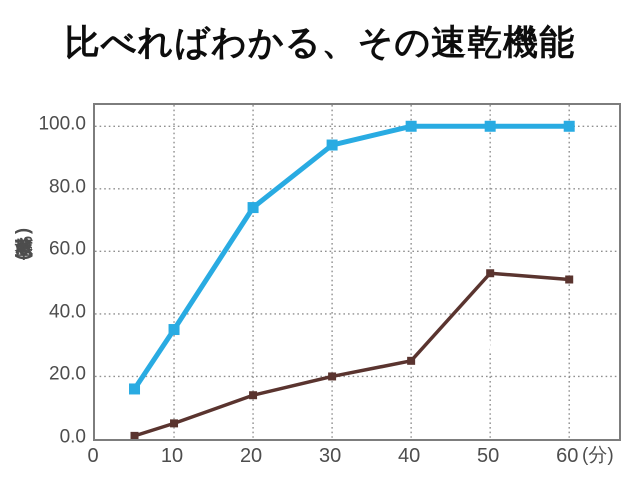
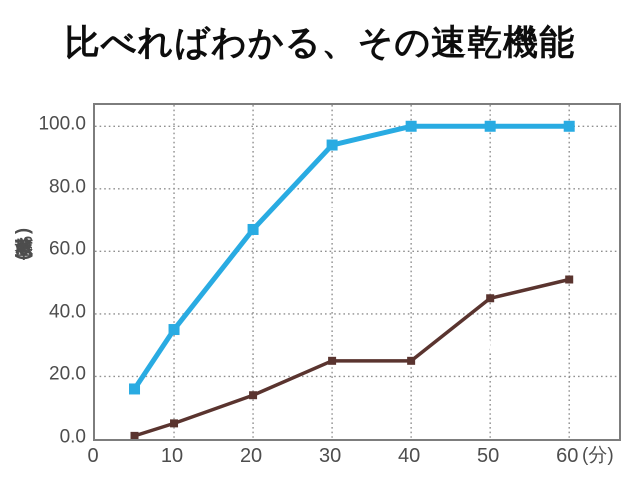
ドライ生地/20: 74 -> 67
綿100%/30: 20 -> 25
綿100%/50: 53 -> 45
